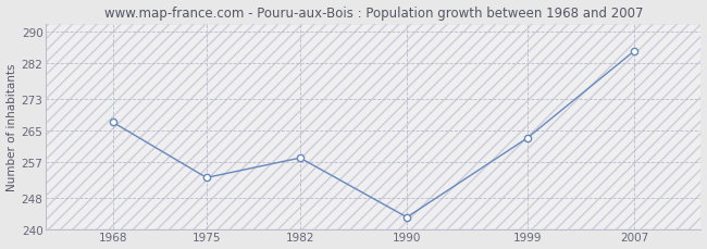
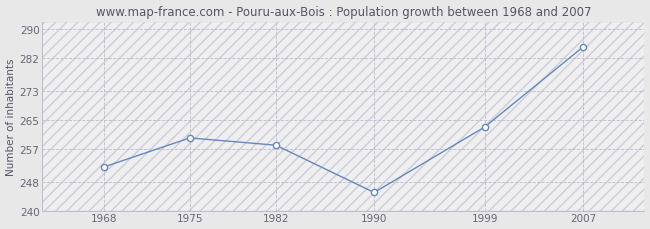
1968: 267 -> 252
1975: 253 -> 260
1990: 243 -> 245
